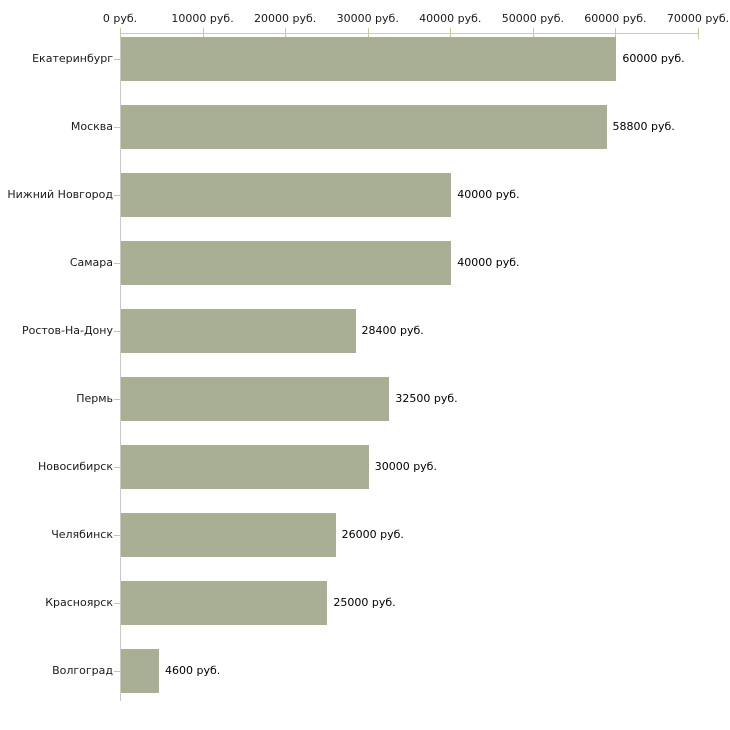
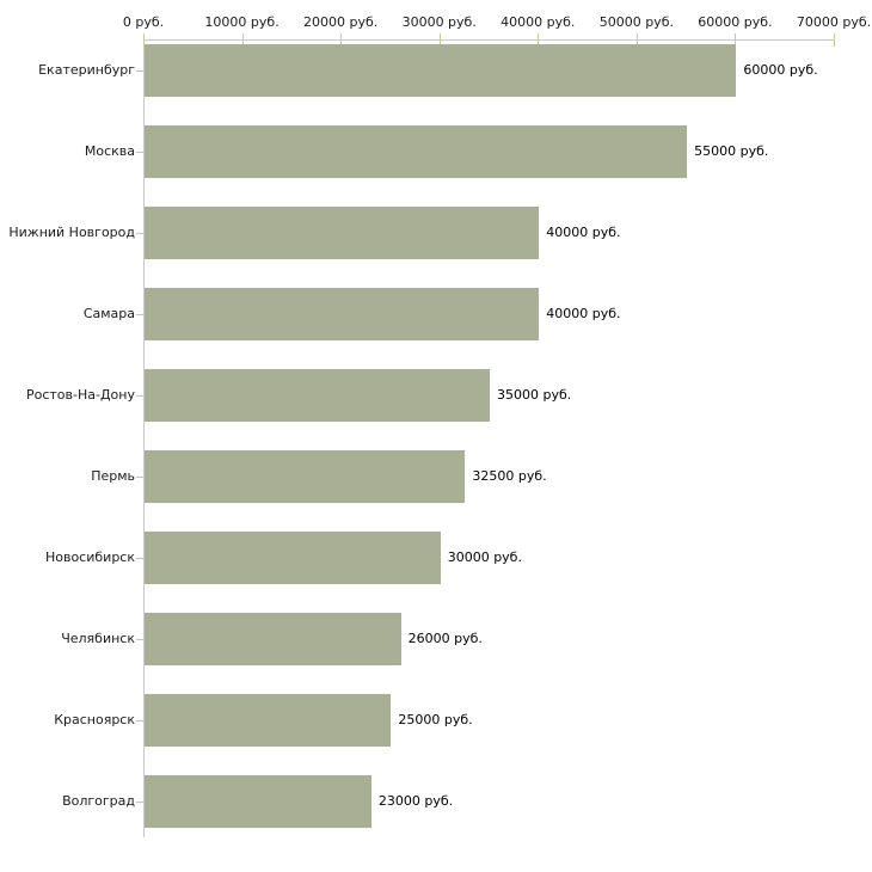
Москва: 58800 -> 55000
Ростов-На-Дону: 28400 -> 35000
Волгоград: 4600 -> 23000
